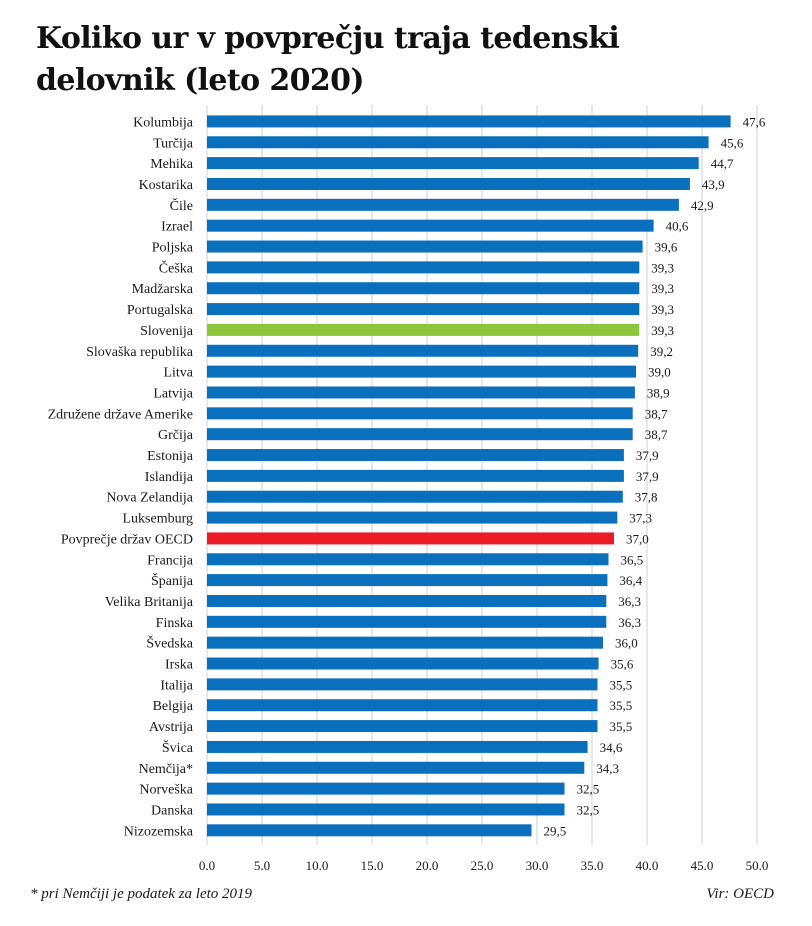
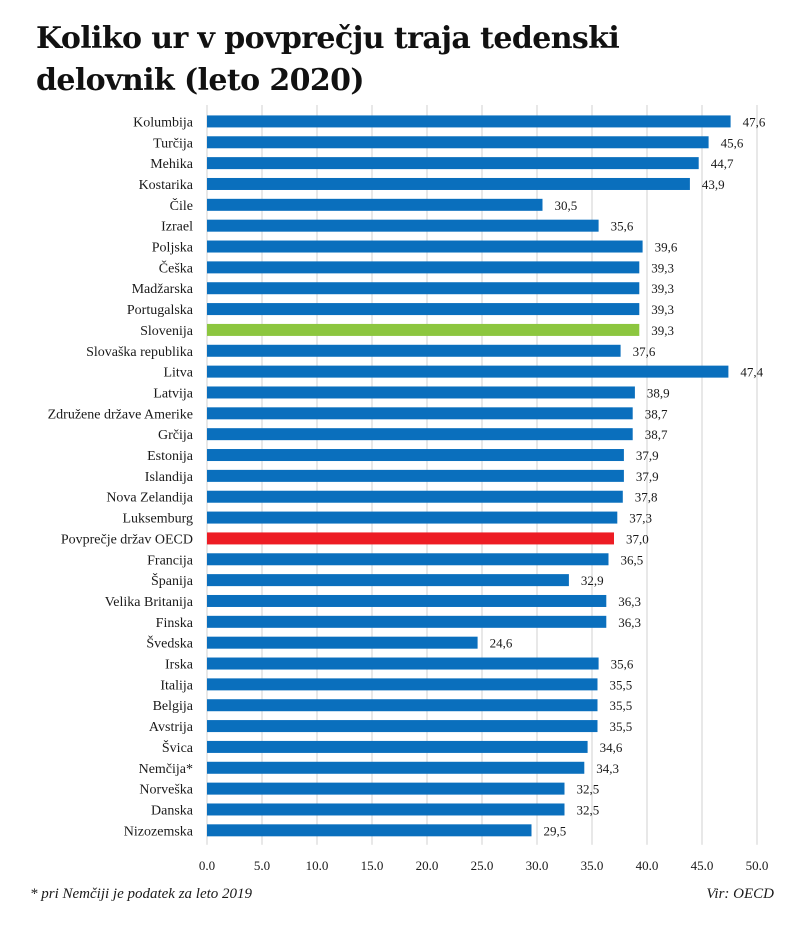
Čile: 42,9 -> 30,5
Izrael: 40,6 -> 35,6
Slovaška republika: 39,2 -> 37,6
Litva: 39,0 -> 47,4
Španija: 36,4 -> 32,9
Švedska: 36,0 -> 24,6
